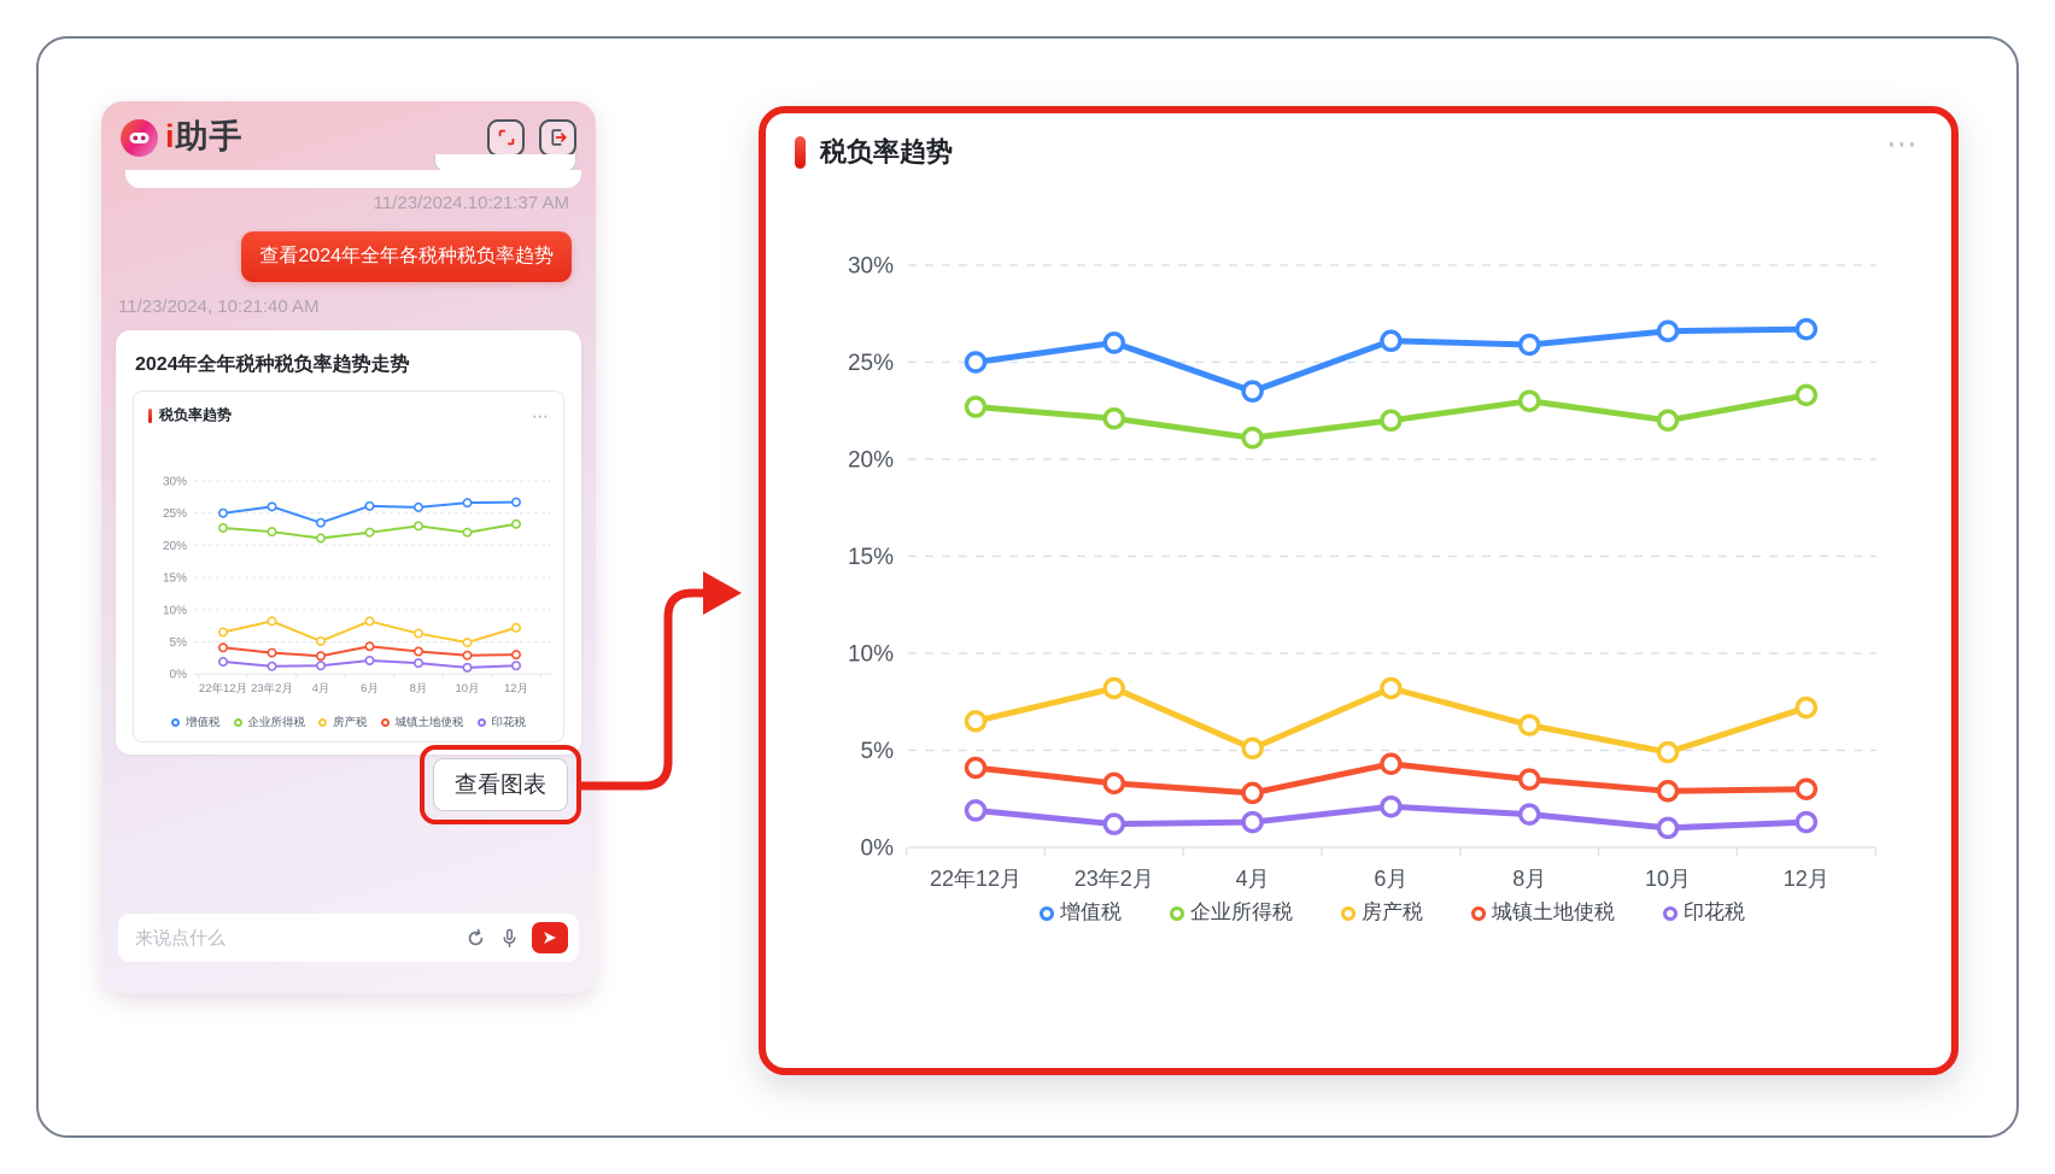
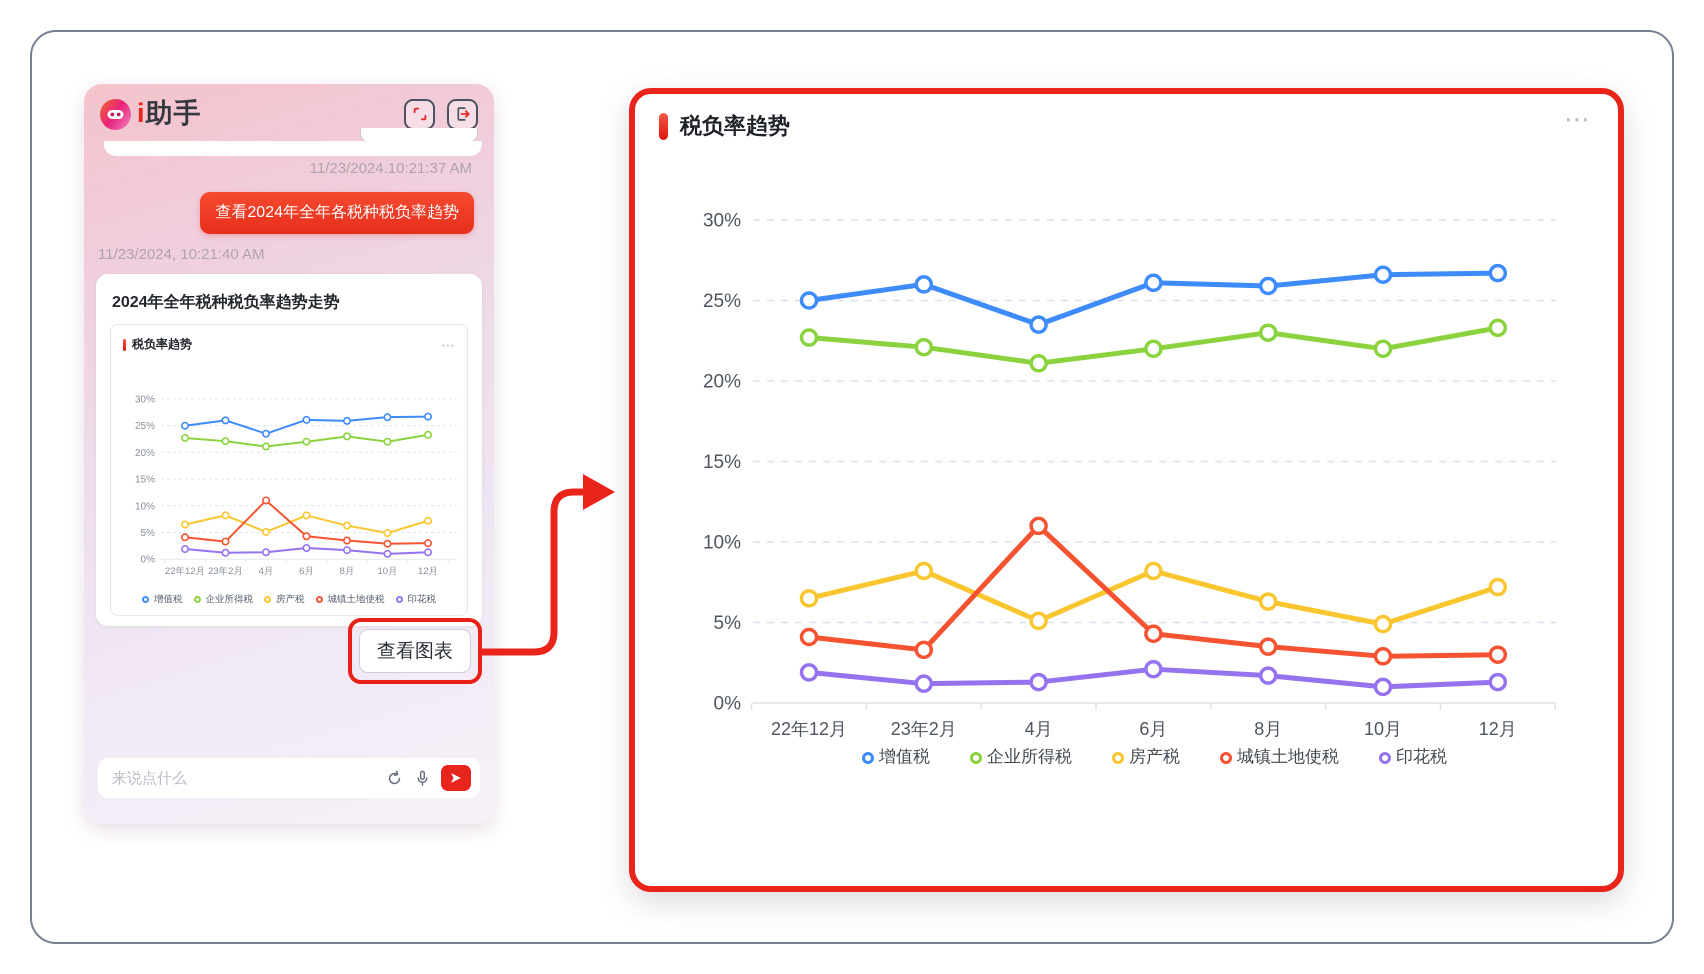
城镇土地使税/4月: 3% -> 11%
